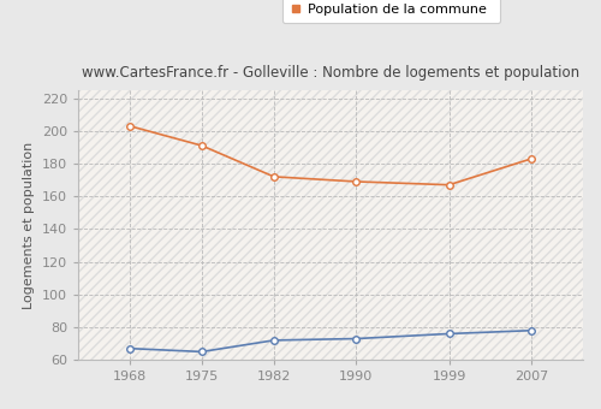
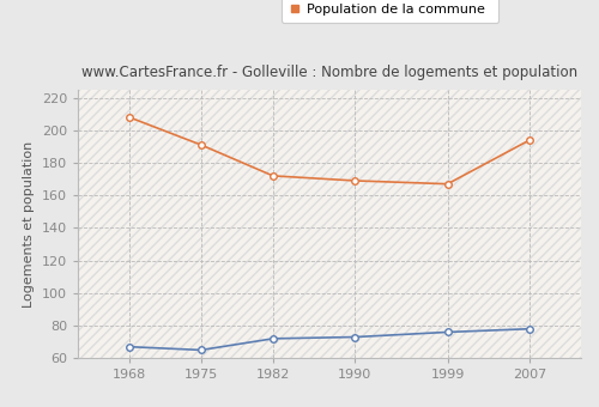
Population de la commune/1968: 203 -> 208
Population de la commune/2007: 183 -> 194
